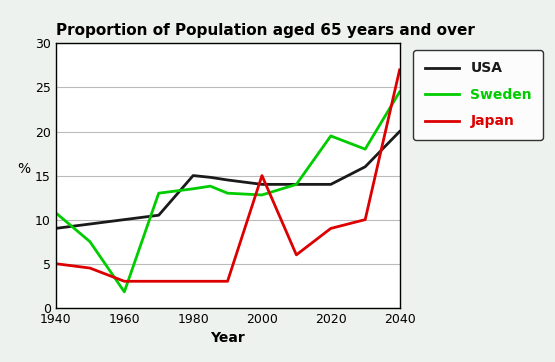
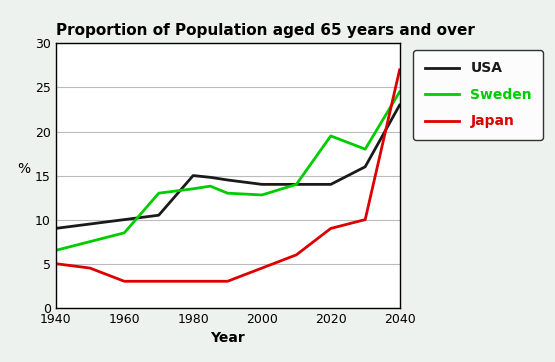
Sweden/1940: 10.8 -> 6.5
Sweden/1960: 1.8 -> 8.5
Japan/2000: 15.0 -> 4.5
USA/2040: 20.0 -> 23.0
